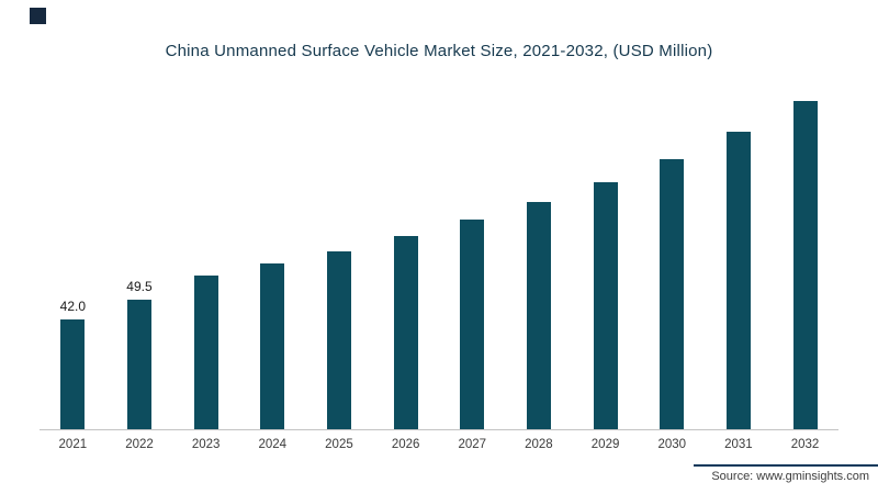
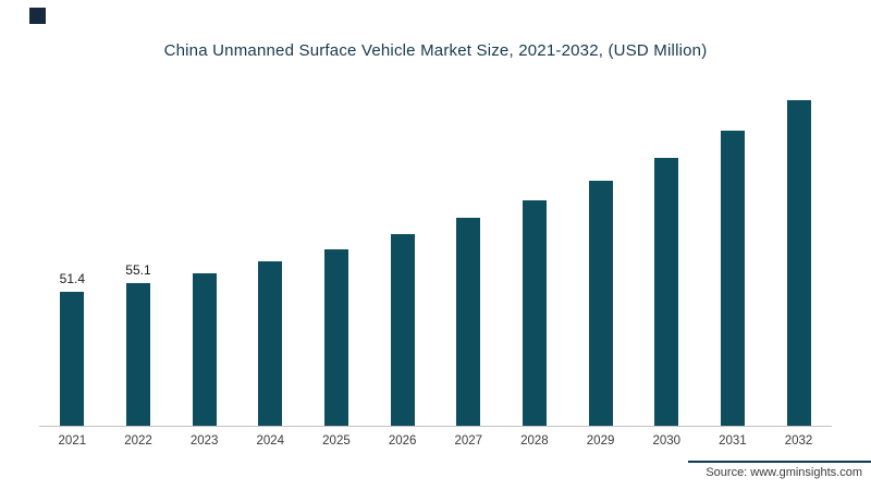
2021: 42.0 -> 51.4
2022: 49.5 -> 55.1
